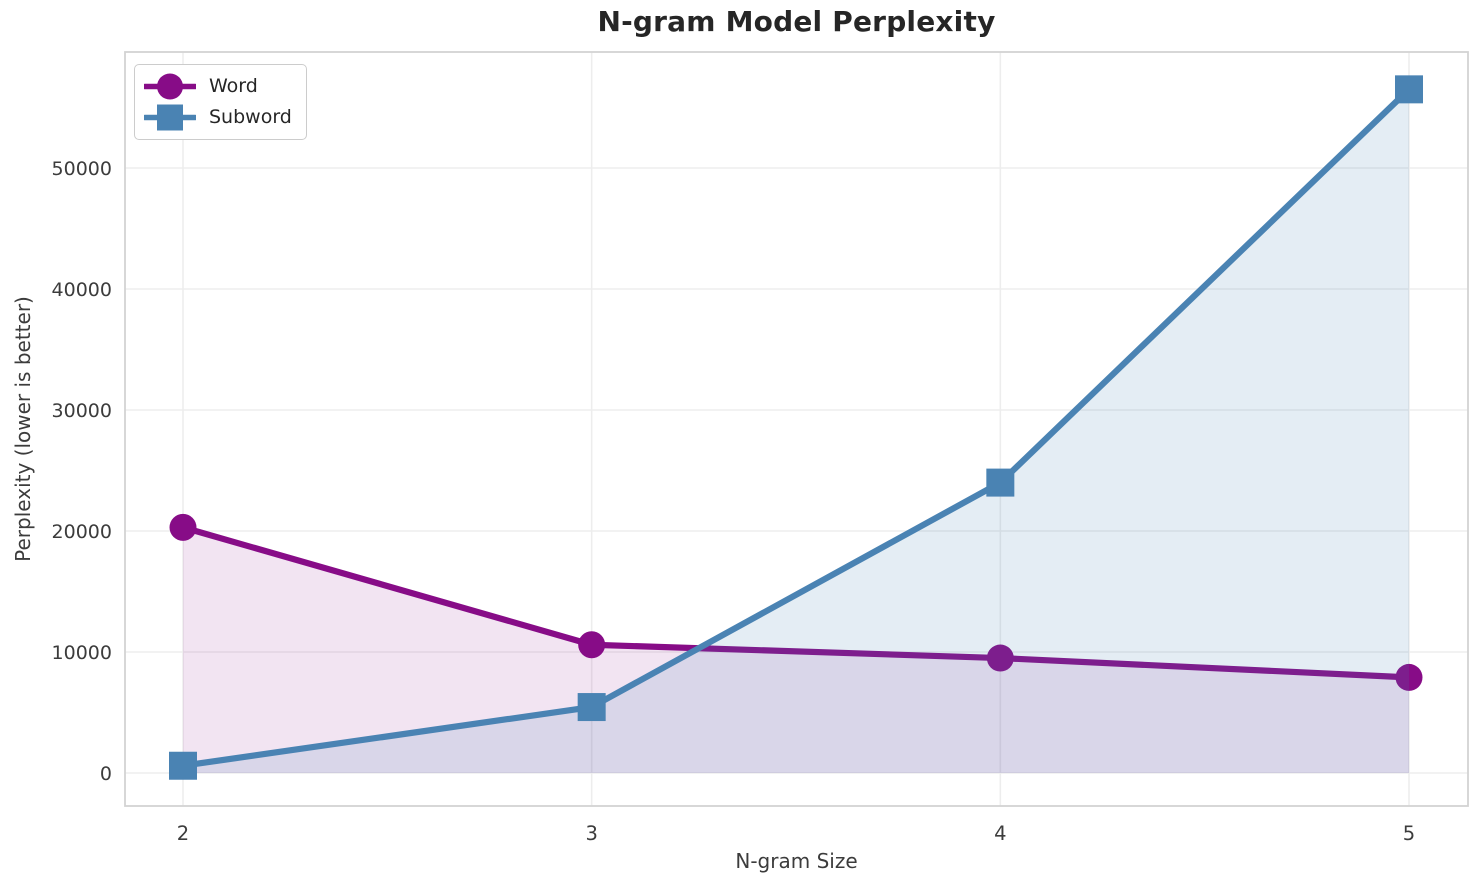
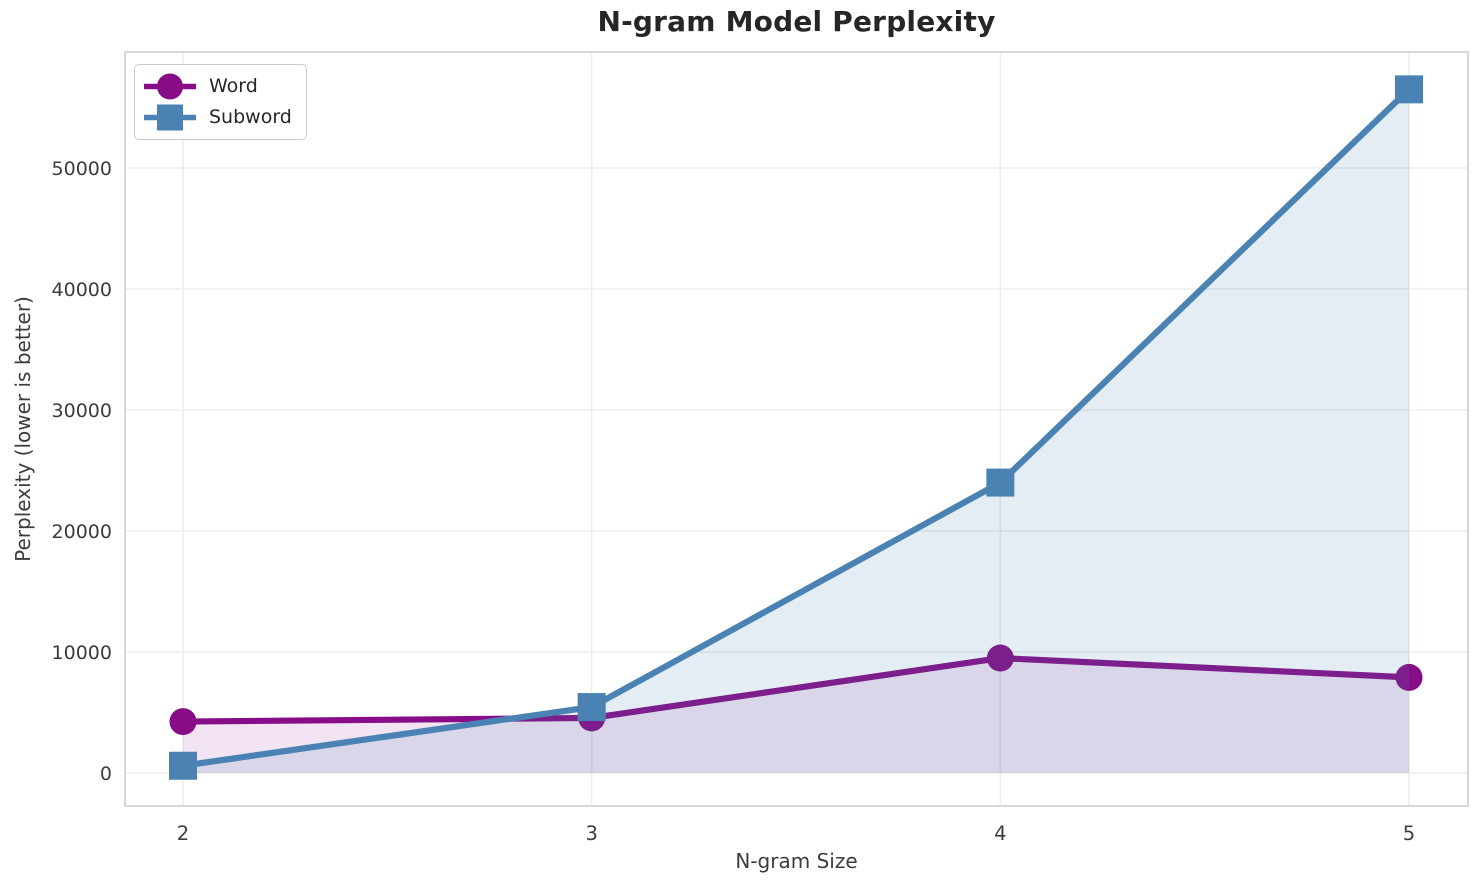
Word/2: 20300 -> 4200
Word/3: 10600 -> 4600
